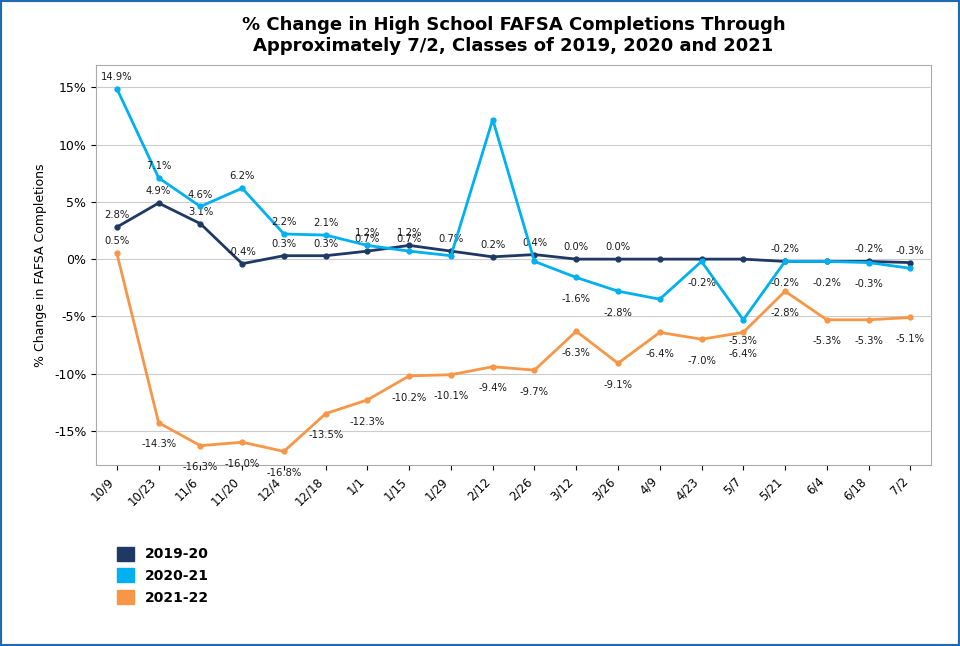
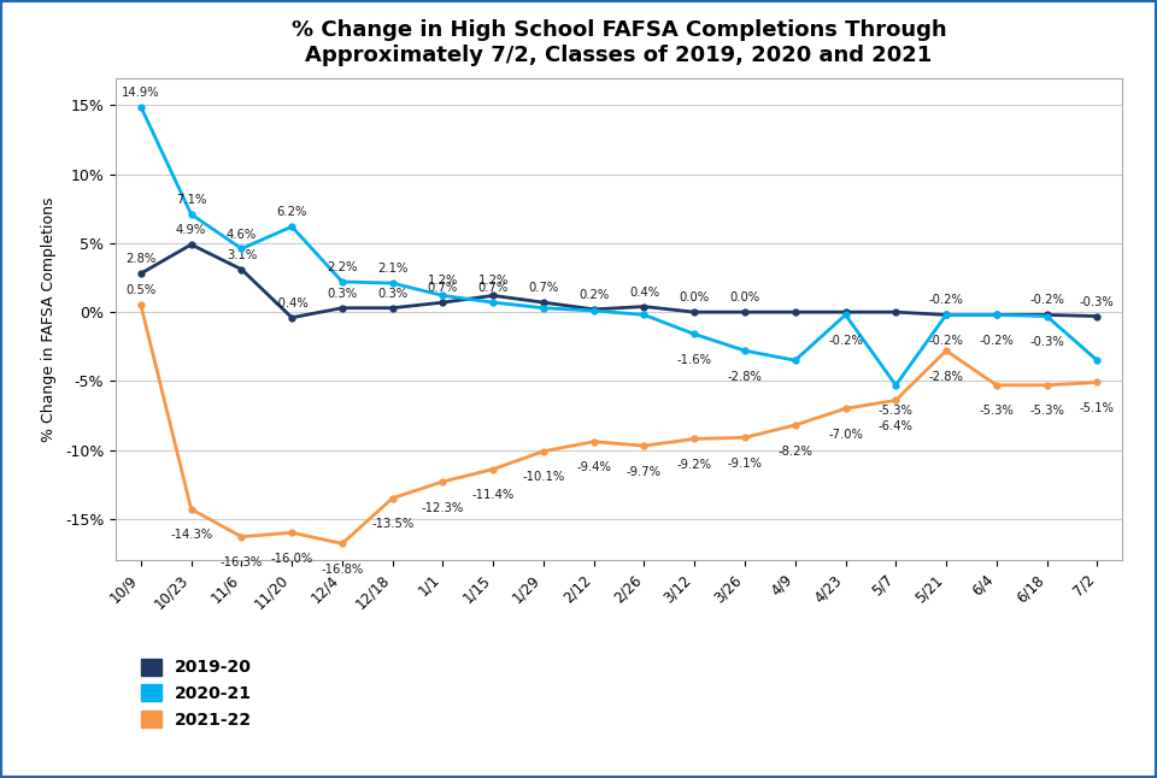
2021-22/1/15: -10.2% -> -11.4%
2020-21/2/12: 12.2% -> 0.1%
2021-22/3/12: -6.3% -> -9.2%
2021-22/4/9: -6.4% -> -8.2%
2020-21/7/2: -0.8% -> -3.5%
